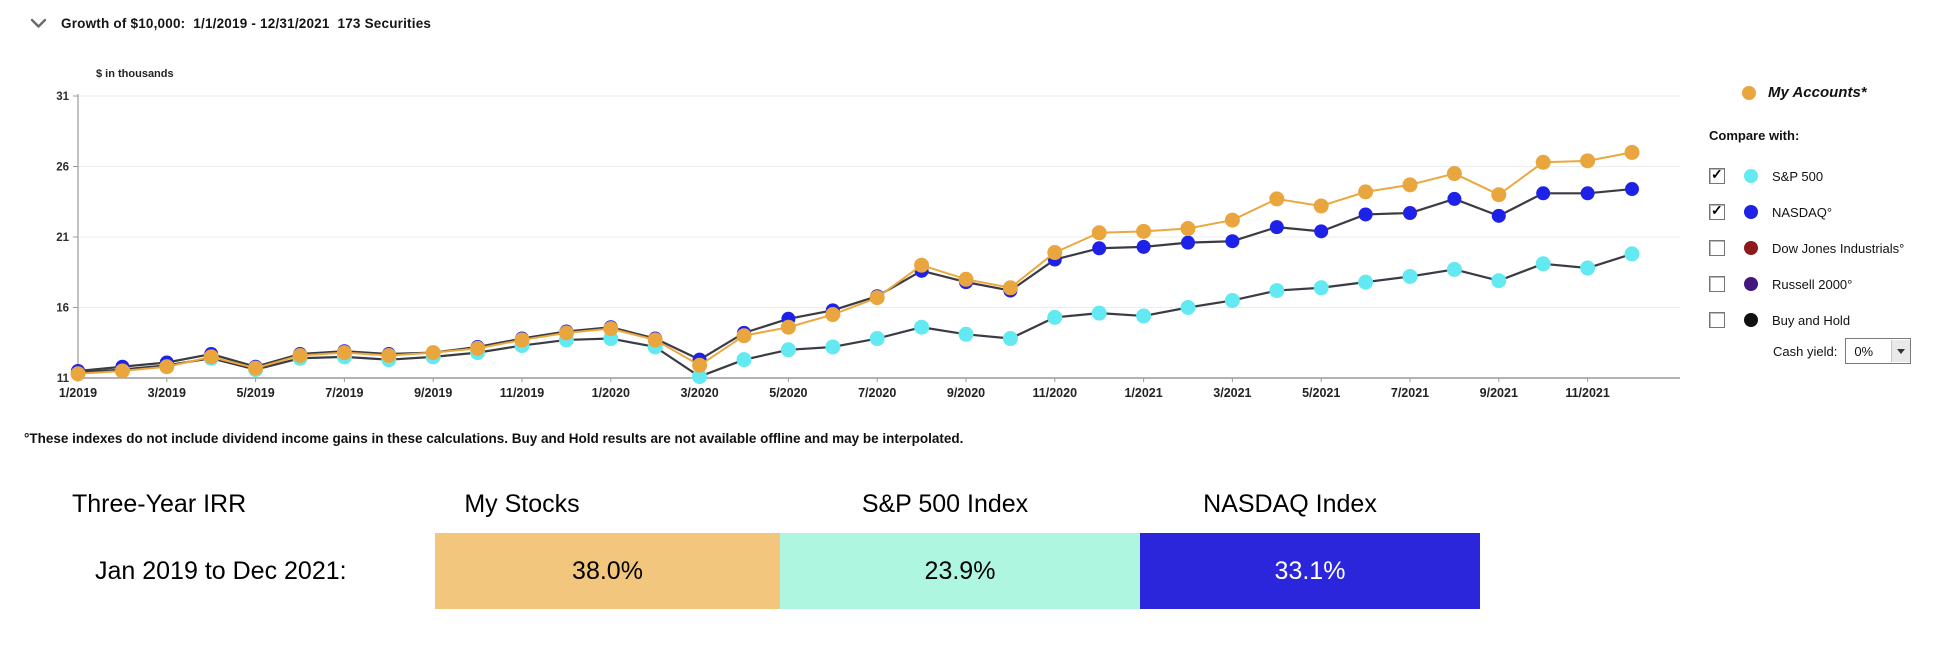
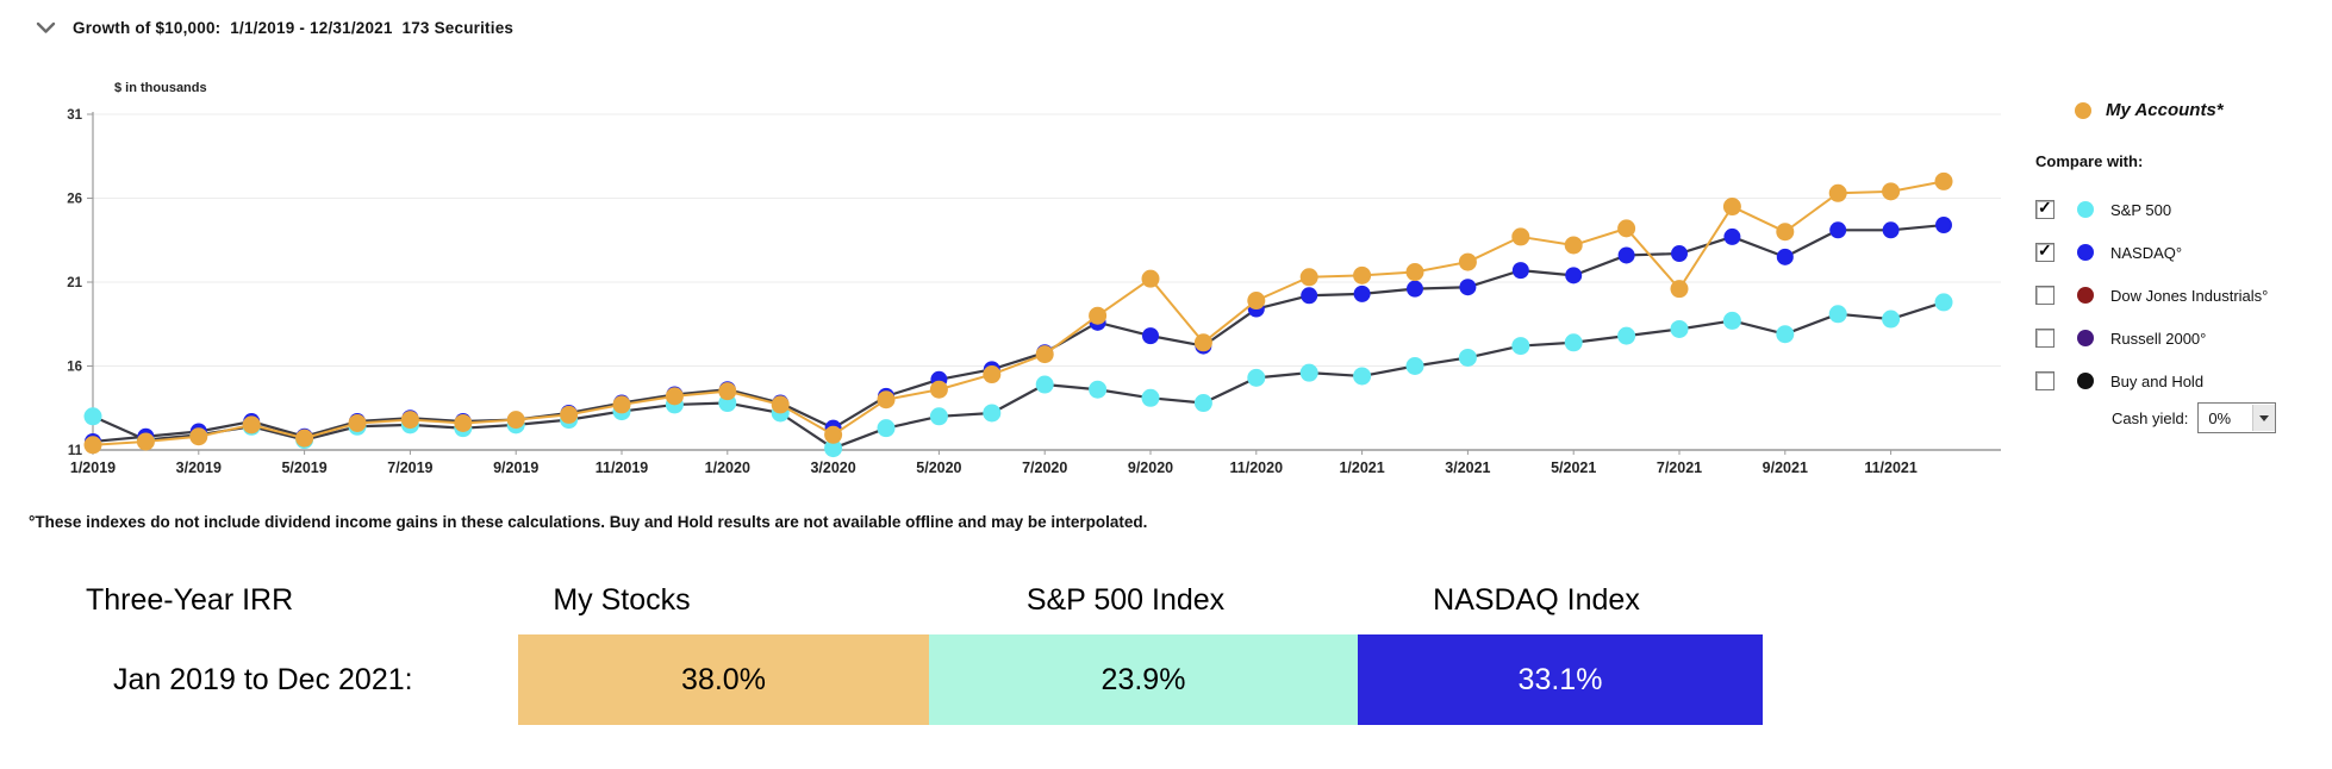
S&P 500/1/2019: 11.4 -> 13.0
S&P 500/7/2020: 13.8 -> 14.9
My Accounts*/9/2020: 18.0 -> 21.2
My Accounts*/7/2021: 24.7 -> 20.6
